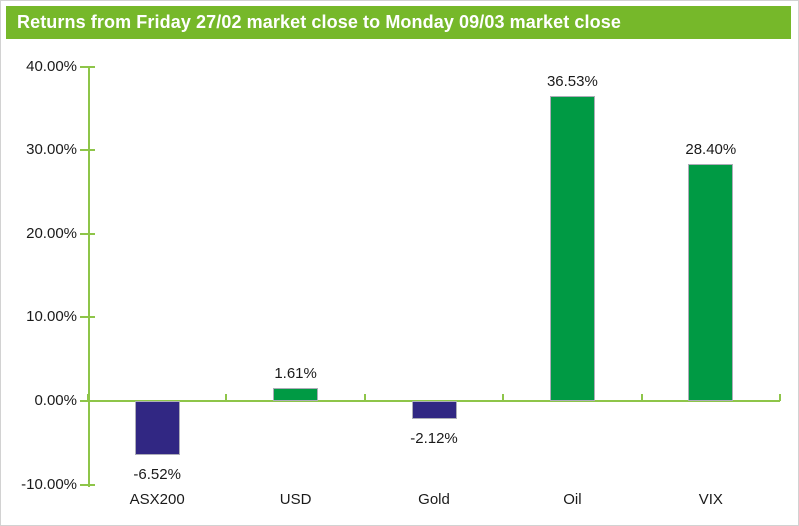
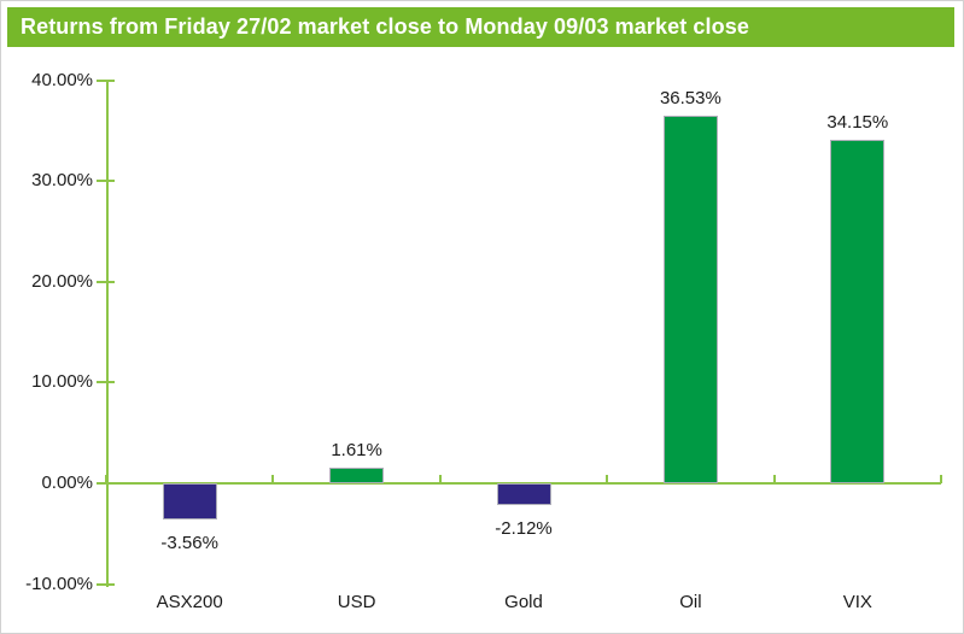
ASX200: -6.52% -> -3.56%
VIX: 28.40% -> 34.15%
